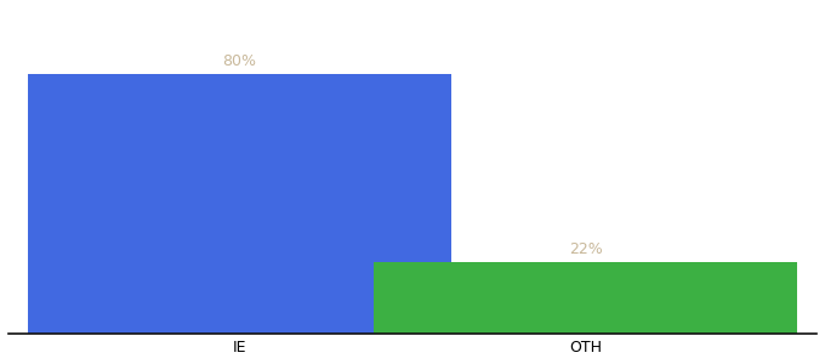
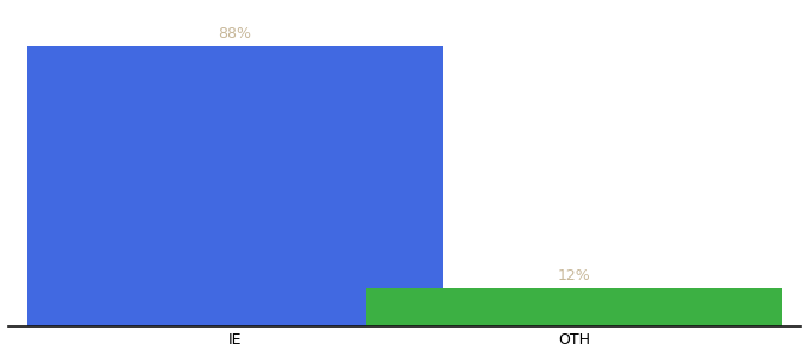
IE: 80% -> 88%
OTH: 22% -> 12%
